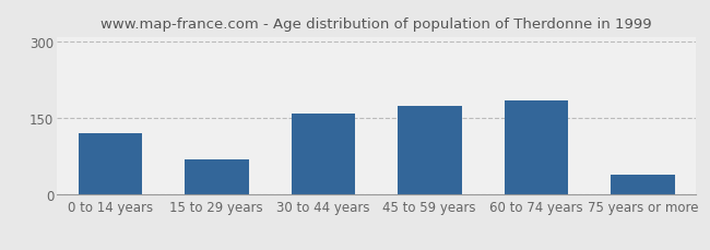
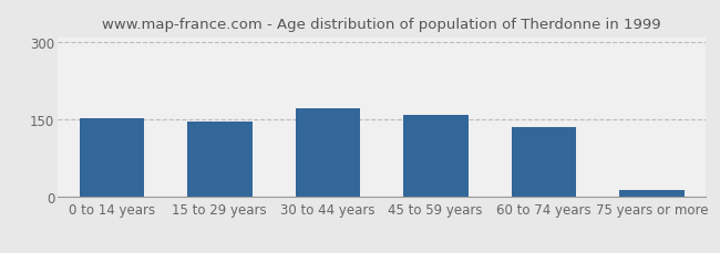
0 to 14 years: 120 -> 152
15 to 29 years: 70 -> 146
30 to 44 years: 160 -> 173
45 to 59 years: 175 -> 160
60 to 74 years: 185 -> 136
75 years or more: 40 -> 14
